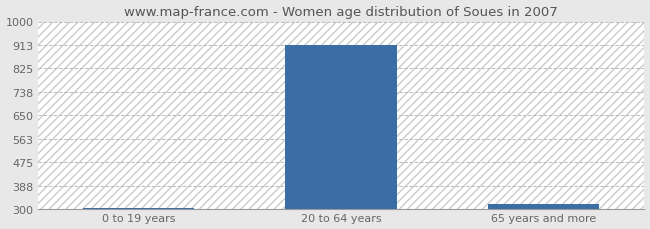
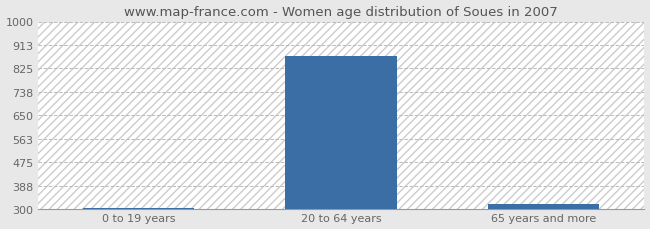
20 to 64 years: 913 -> 870
